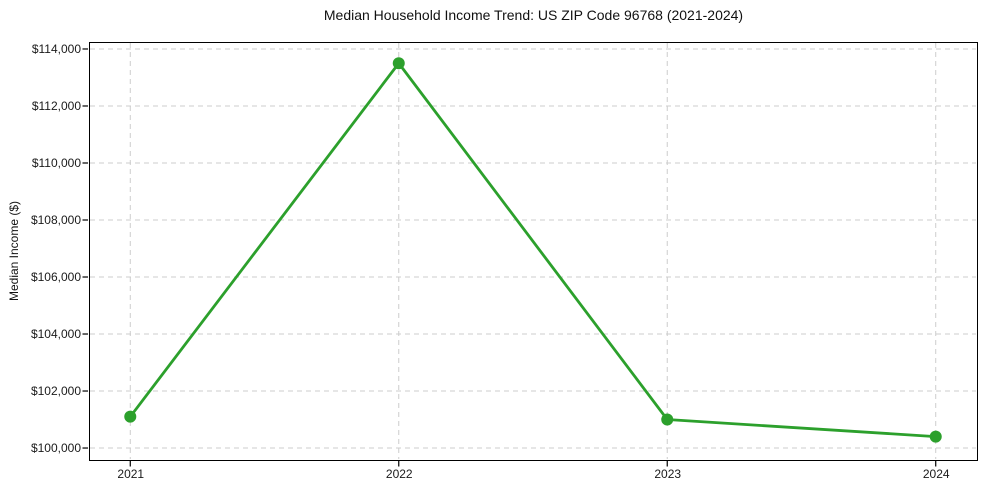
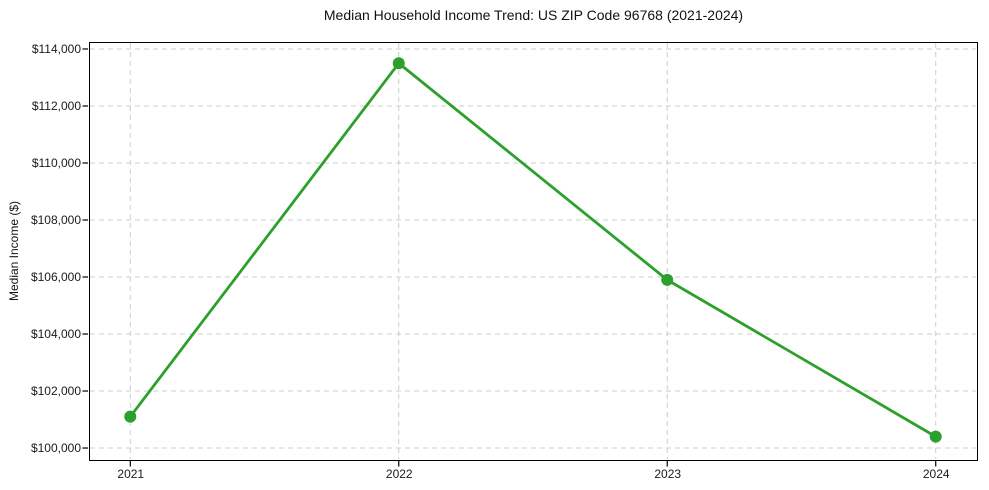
2023: $101000 -> $105900
